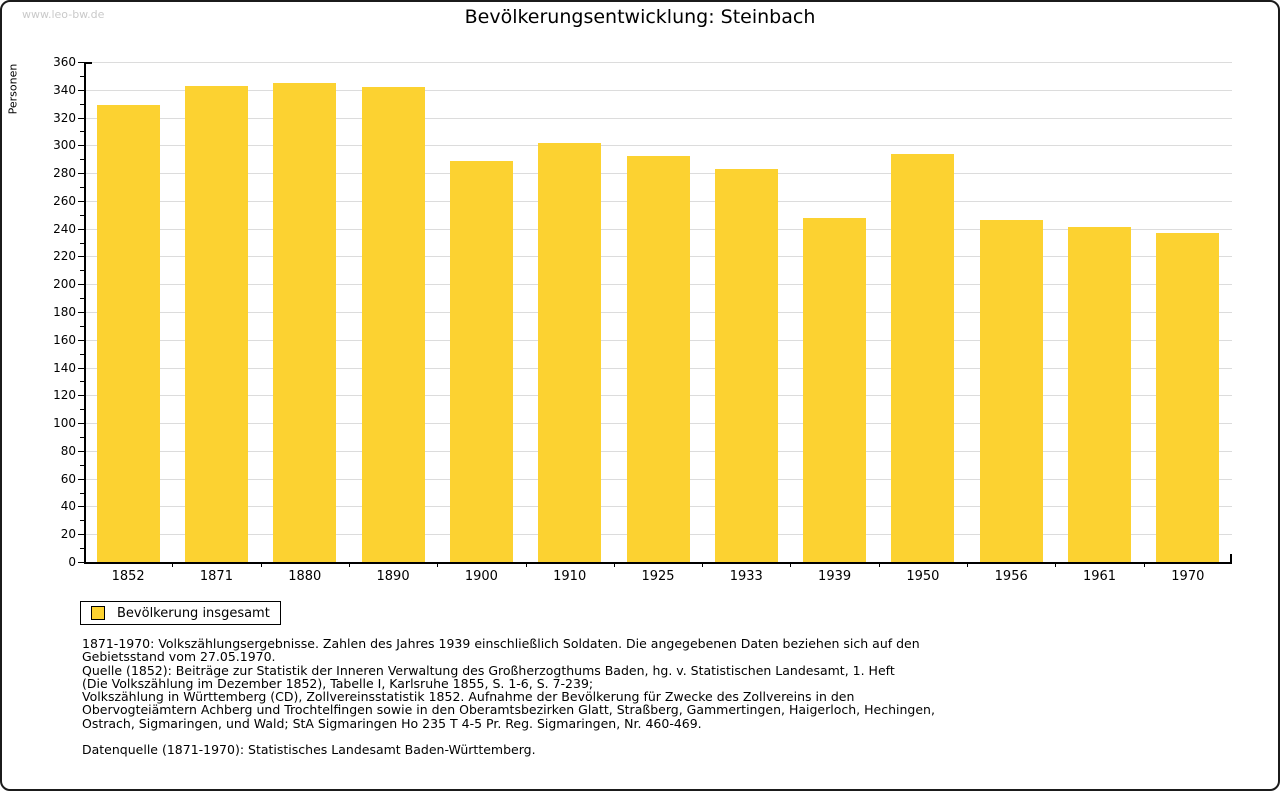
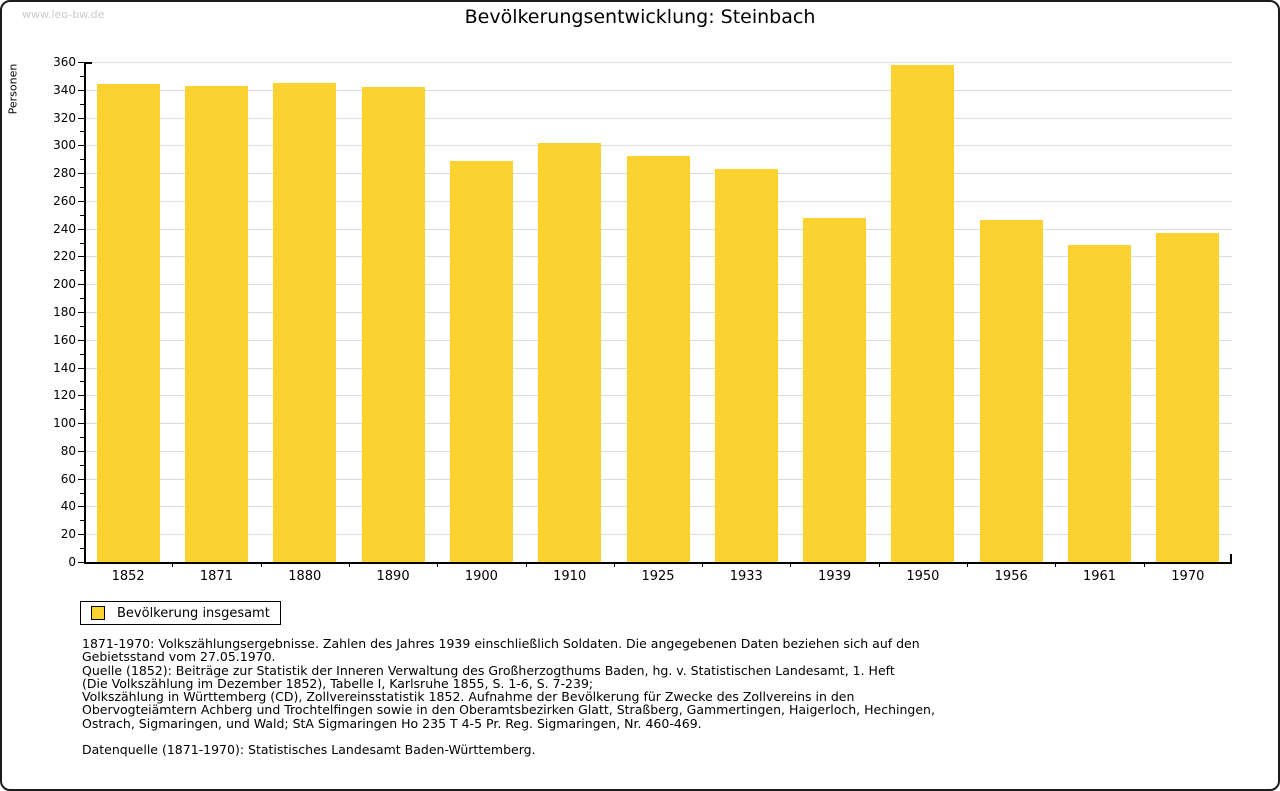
1852: 329 -> 344
1950: 294 -> 358
1961: 241 -> 228
